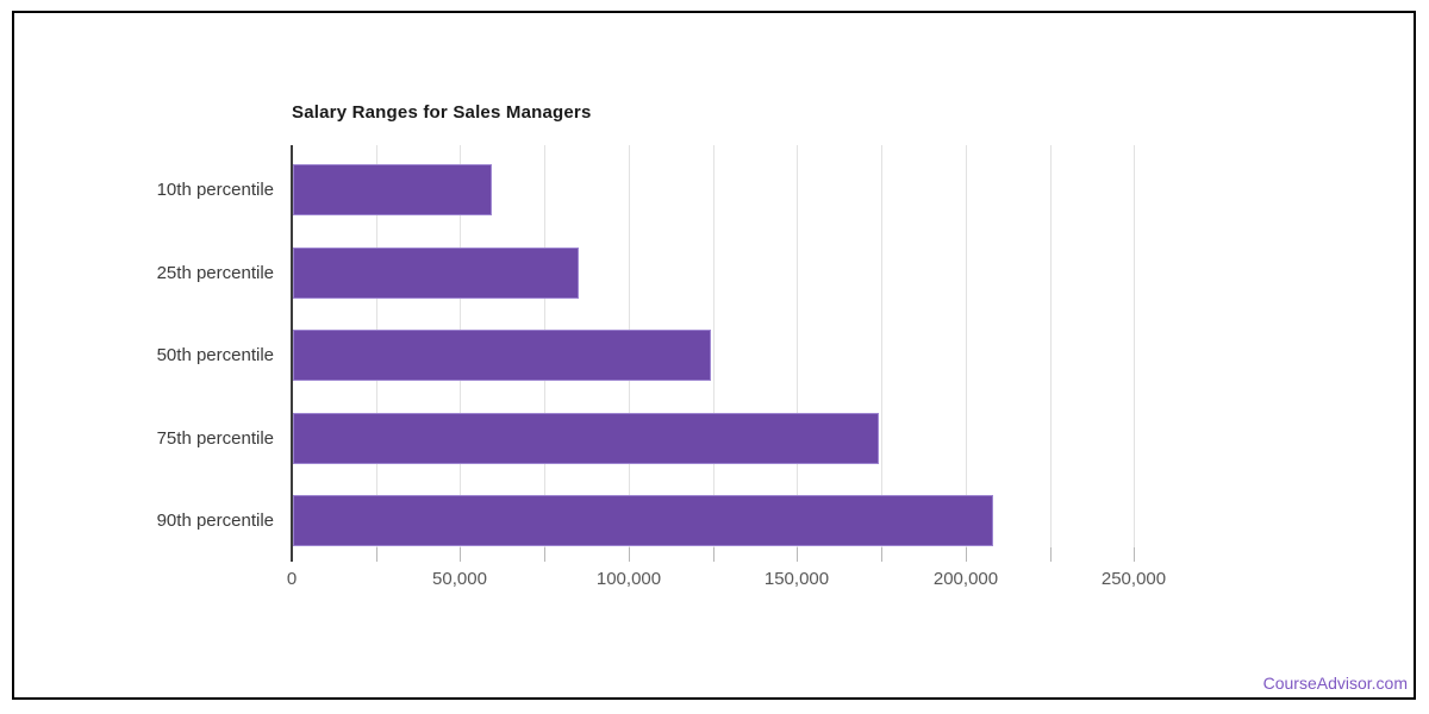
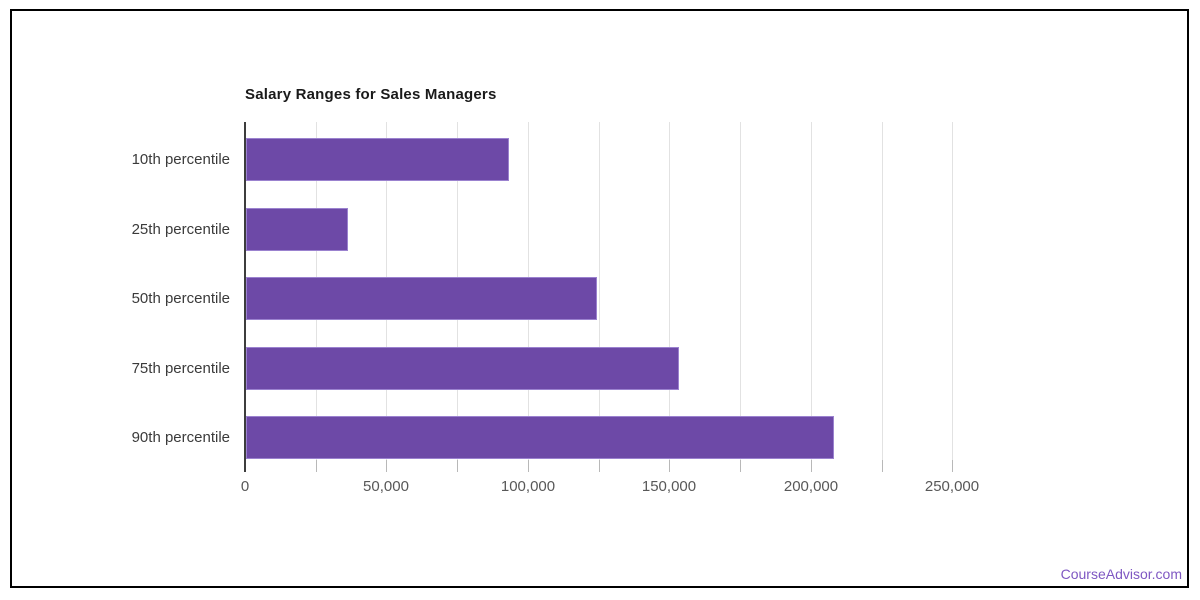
10th percentile: 59000 -> 93000
25th percentile: 85000 -> 36000
75th percentile: 174000 -> 153000
